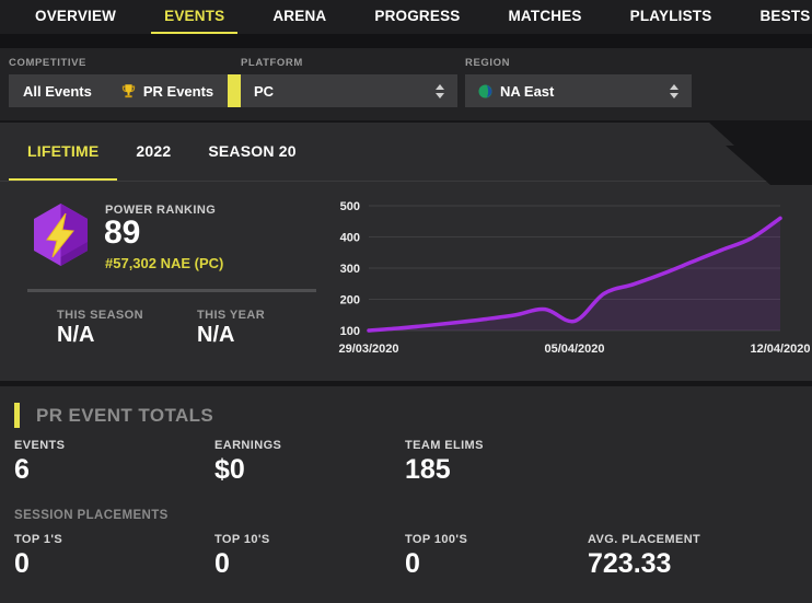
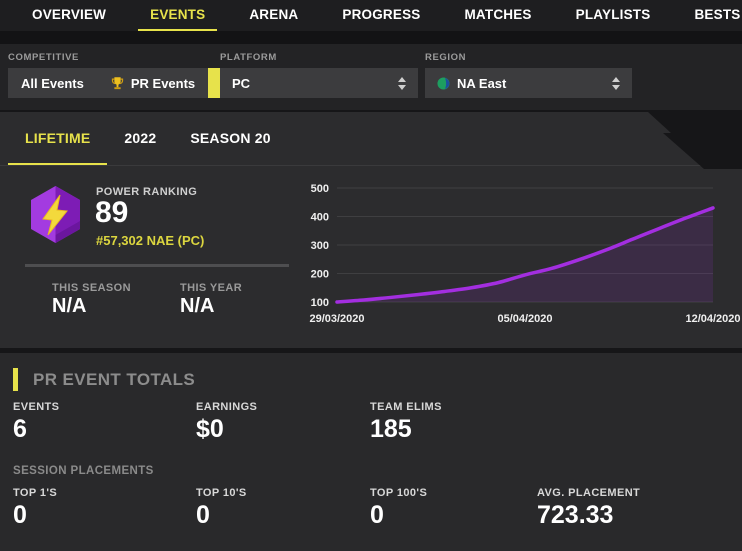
05/04/2020: 130 -> 200
12/04/2020: 460 -> 430
